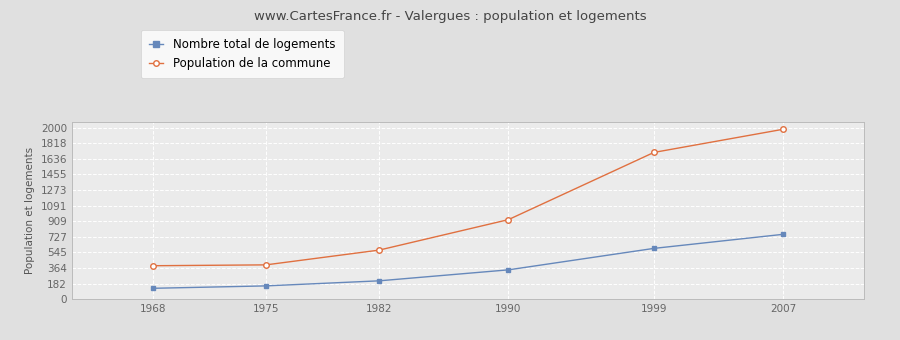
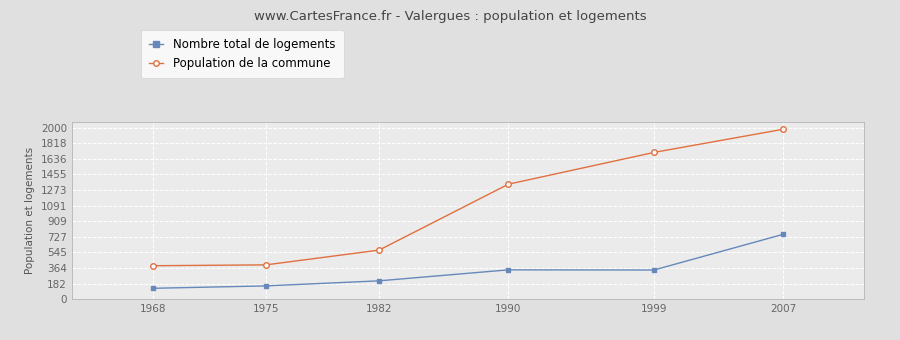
Population de la commune/1990: 930 -> 1340
Nombre total de logements/1999: 590 -> 340
